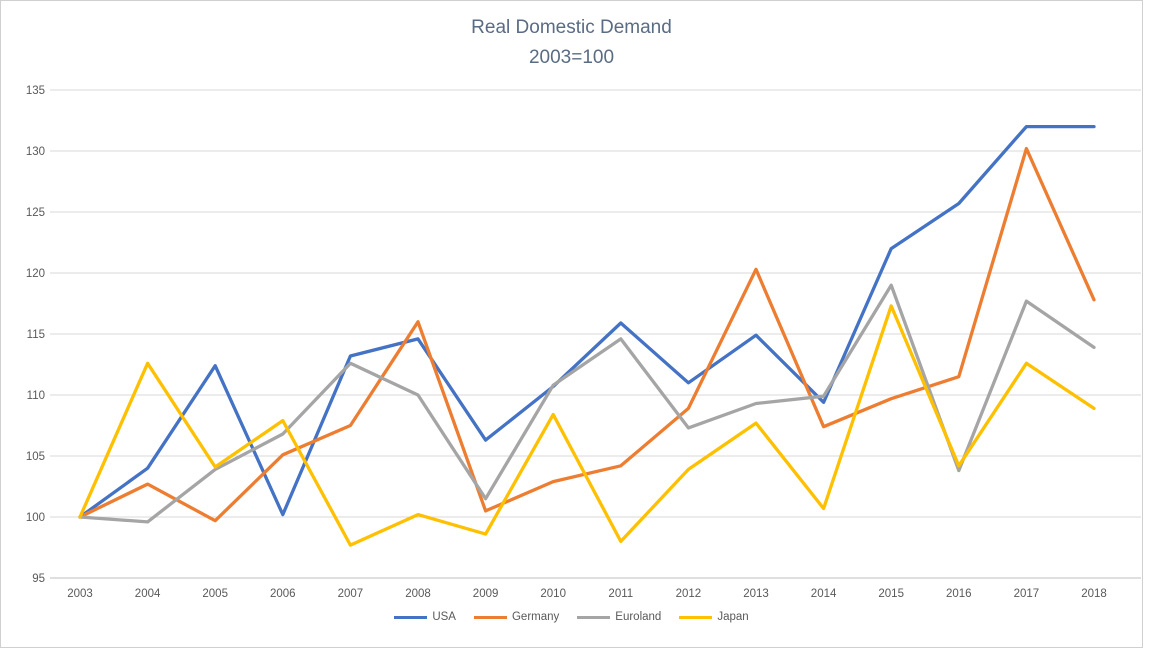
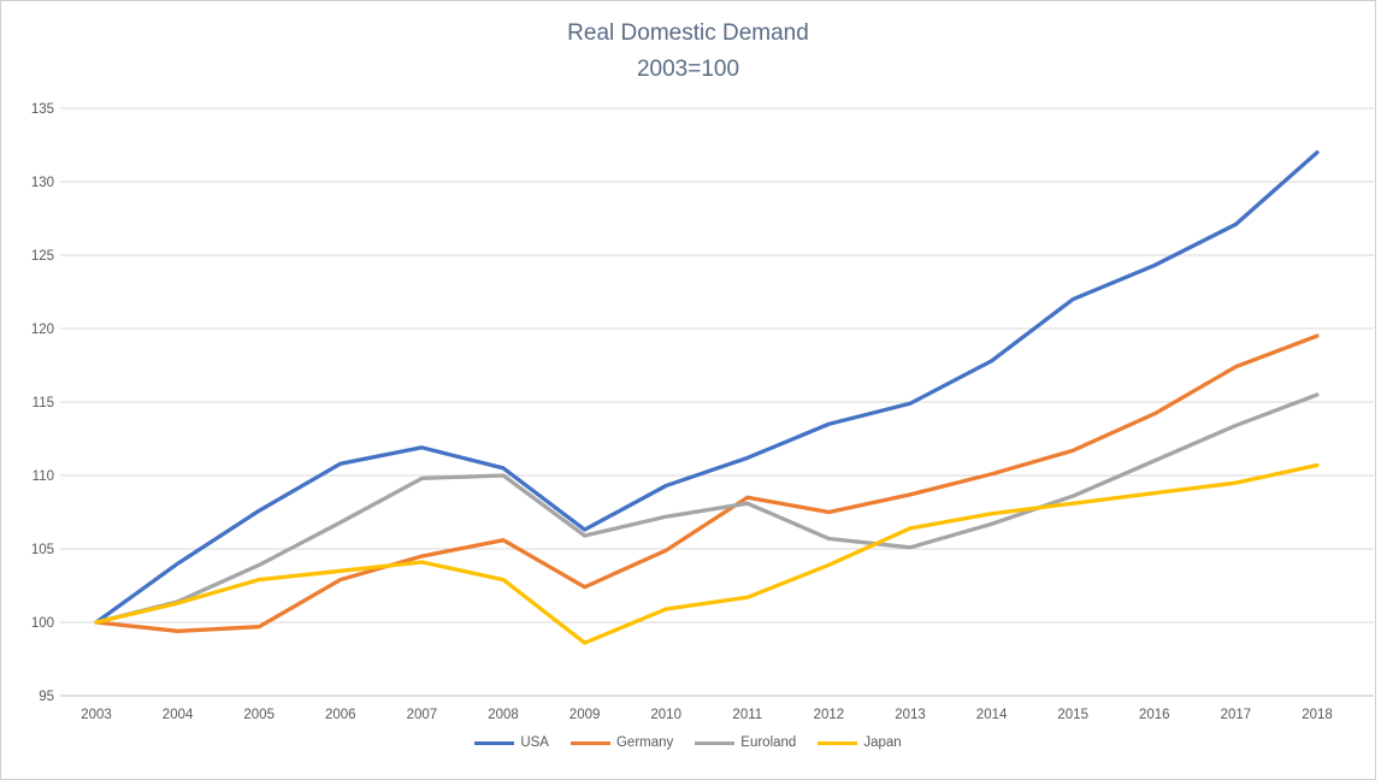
Germany/2004: 102.7 -> 99.4
Euroland/2004: 99.6 -> 101.4
Japan/2004: 112.6 -> 101.3
USA/2005: 112.4 -> 107.6
Japan/2005: 104.1 -> 102.9
USA/2006: 100.2 -> 110.8
Germany/2006: 105.1 -> 102.9
Japan/2006: 107.9 -> 103.5
USA/2007: 113.2 -> 111.9
Germany/2007: 107.5 -> 104.5
Euroland/2007: 112.6 -> 109.8
Japan/2007: 97.7 -> 104.1
USA/2008: 114.6 -> 110.5
Germany/2008: 116.0 -> 105.6
Japan/2008: 100.2 -> 102.9
Germany/2009: 100.5 -> 102.4
Euroland/2009: 101.5 -> 105.9
USA/2010: 110.7 -> 109.3
Germany/2010: 102.9 -> 104.9
Euroland/2010: 110.8 -> 107.2
Japan/2010: 108.4 -> 100.9
USA/2011: 115.9 -> 111.2
Germany/2011: 104.2 -> 108.5
Euroland/2011: 114.6 -> 108.1
Japan/2011: 98.0 -> 101.7
USA/2012: 111.0 -> 113.5
Germany/2012: 108.9 -> 107.5
Euroland/2012: 107.3 -> 105.7
Germany/2013: 120.3 -> 108.7
Euroland/2013: 109.3 -> 105.1
Japan/2013: 107.7 -> 106.4
USA/2014: 109.4 -> 117.8
Germany/2014: 107.4 -> 110.1
Euroland/2014: 109.9 -> 106.7
Japan/2014: 100.7 -> 107.4
Germany/2015: 109.7 -> 111.7
Euroland/2015: 119.0 -> 108.6
Japan/2015: 117.3 -> 108.1
USA/2016: 125.7 -> 124.3
Germany/2016: 111.5 -> 114.2
Euroland/2016: 103.8 -> 111.0
Japan/2016: 104.2 -> 108.8
USA/2017: 132.0 -> 127.1
Germany/2017: 130.2 -> 117.4
Euroland/2017: 117.7 -> 113.4
Japan/2017: 112.6 -> 109.5
Germany/2018: 117.8 -> 119.5
Euroland/2018: 113.9 -> 115.5
Japan/2018: 108.9 -> 110.7
